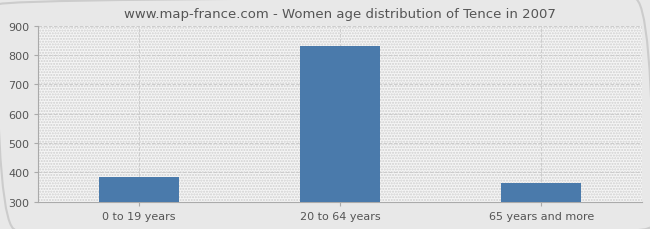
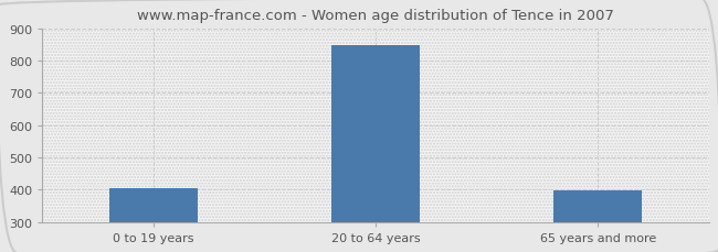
0 to 19 years: 385 -> 405
20 to 64 years: 830 -> 848
65 years and more: 365 -> 396
